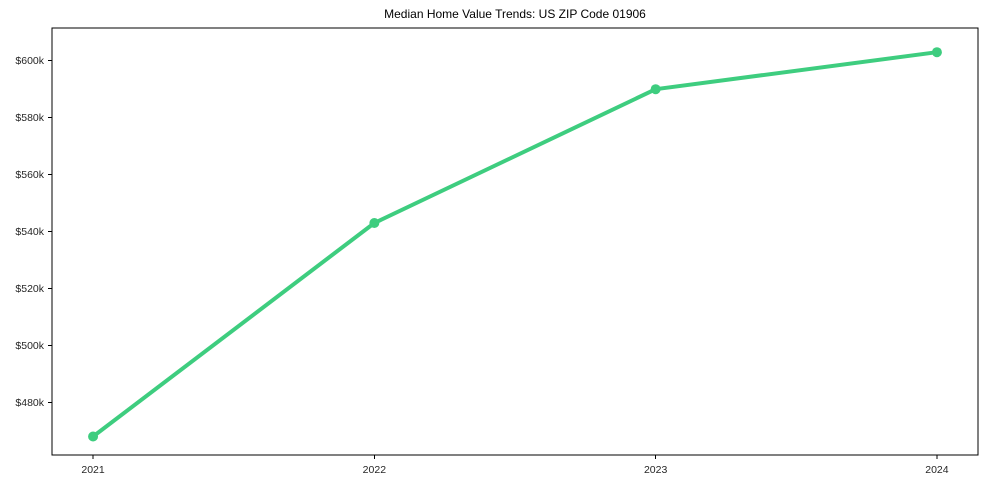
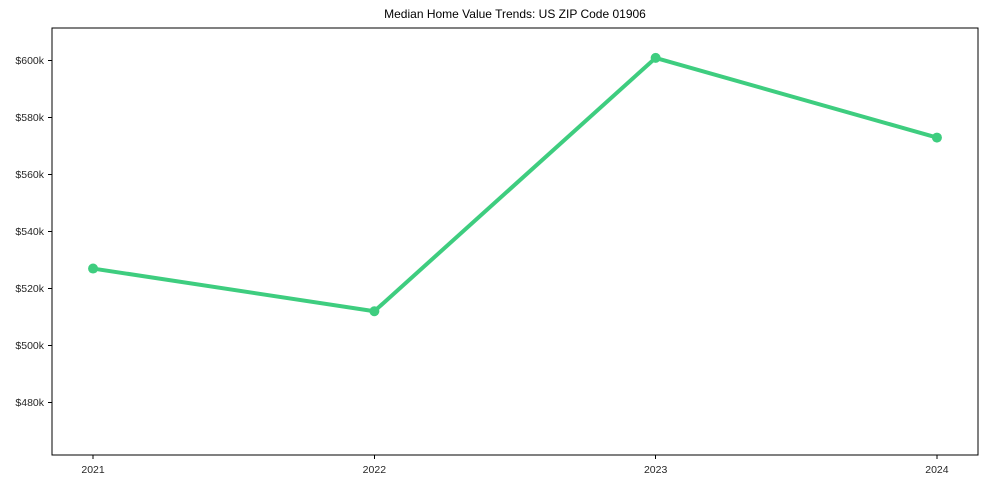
2021: $468k -> $527k
2022: $543k -> $512k
2023: $590k -> $601k
2024: $603k -> $573k
